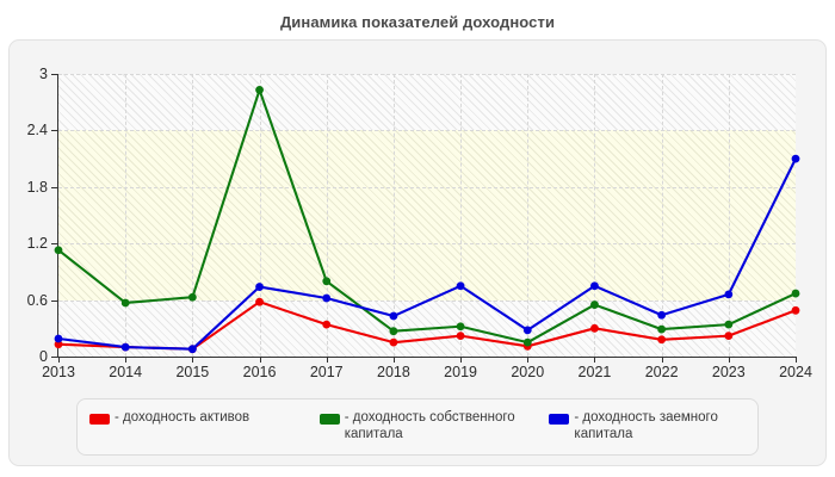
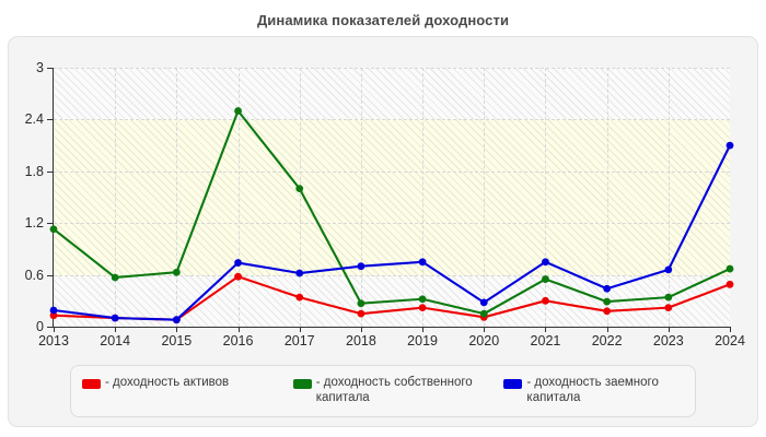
- доходность собственного капитала/2016: 2.8 -> 2.5
- доходность собственного капитала/2017: 0.8 -> 1.6
- доходность заемного капитала/2018: 0.4 -> 0.7
